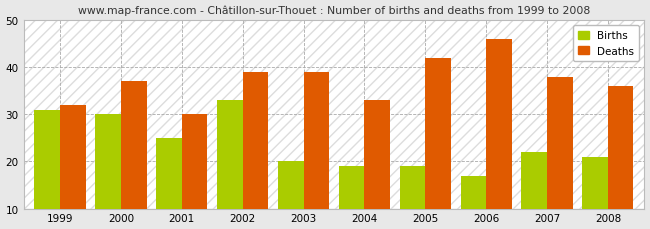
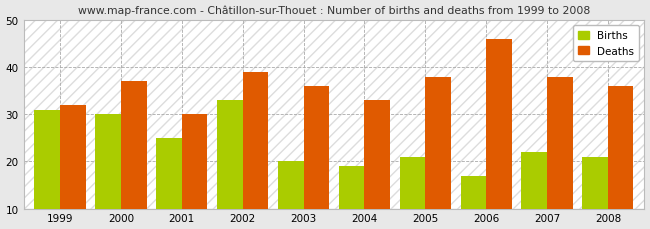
Deaths/2003: 39 -> 36
Births/2005: 19 -> 21
Deaths/2005: 42 -> 38
